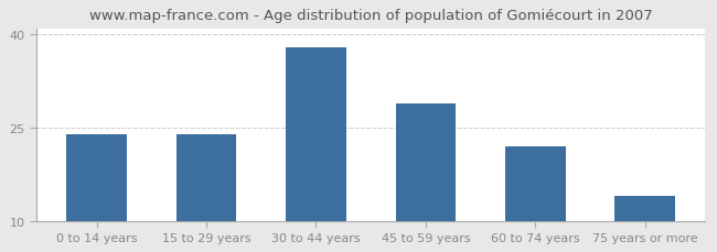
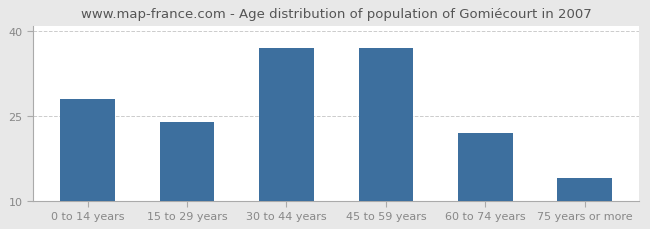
0 to 14 years: 24 -> 28
30 to 44 years: 38 -> 37
45 to 59 years: 29 -> 37
